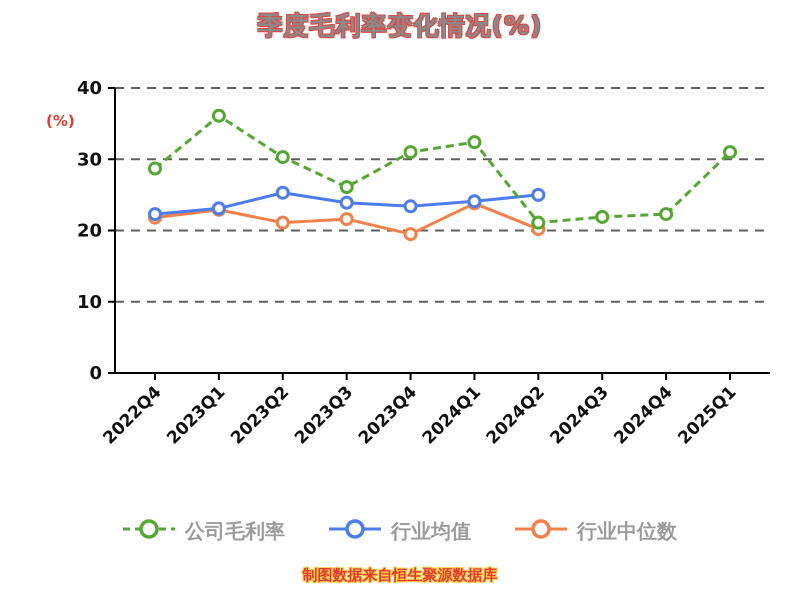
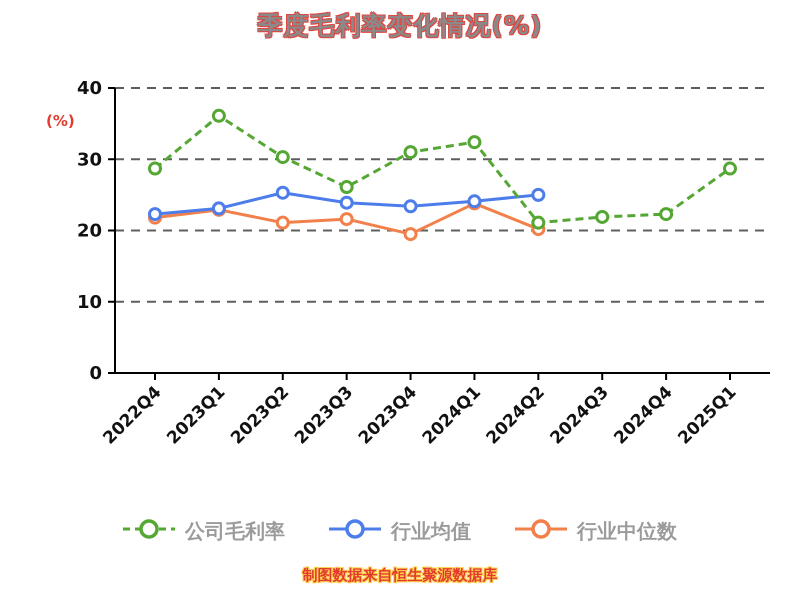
公司毛利率/2025Q1: 31 -> 29
